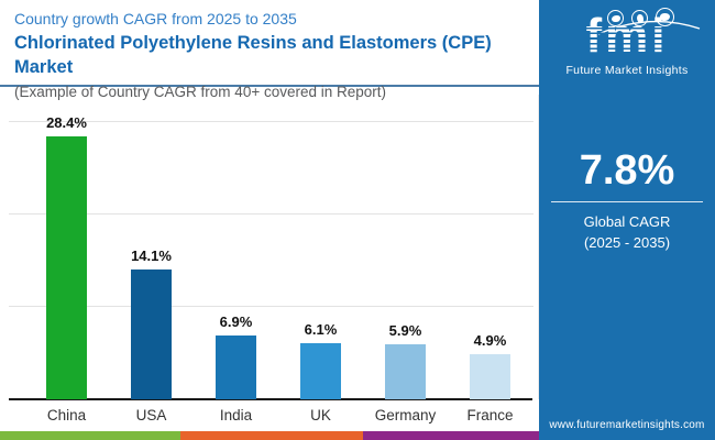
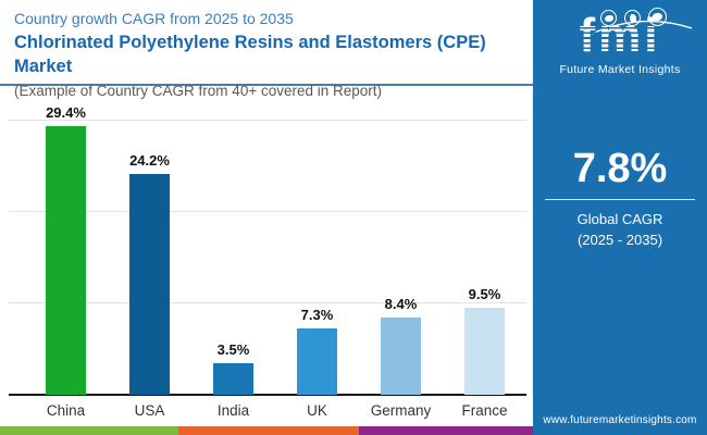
China: 28.4% -> 29.4%
USA: 14.1% -> 24.2%
India: 6.9% -> 3.5%
UK: 6.1% -> 7.3%
Germany: 5.9% -> 8.4%
France: 4.9% -> 9.5%
